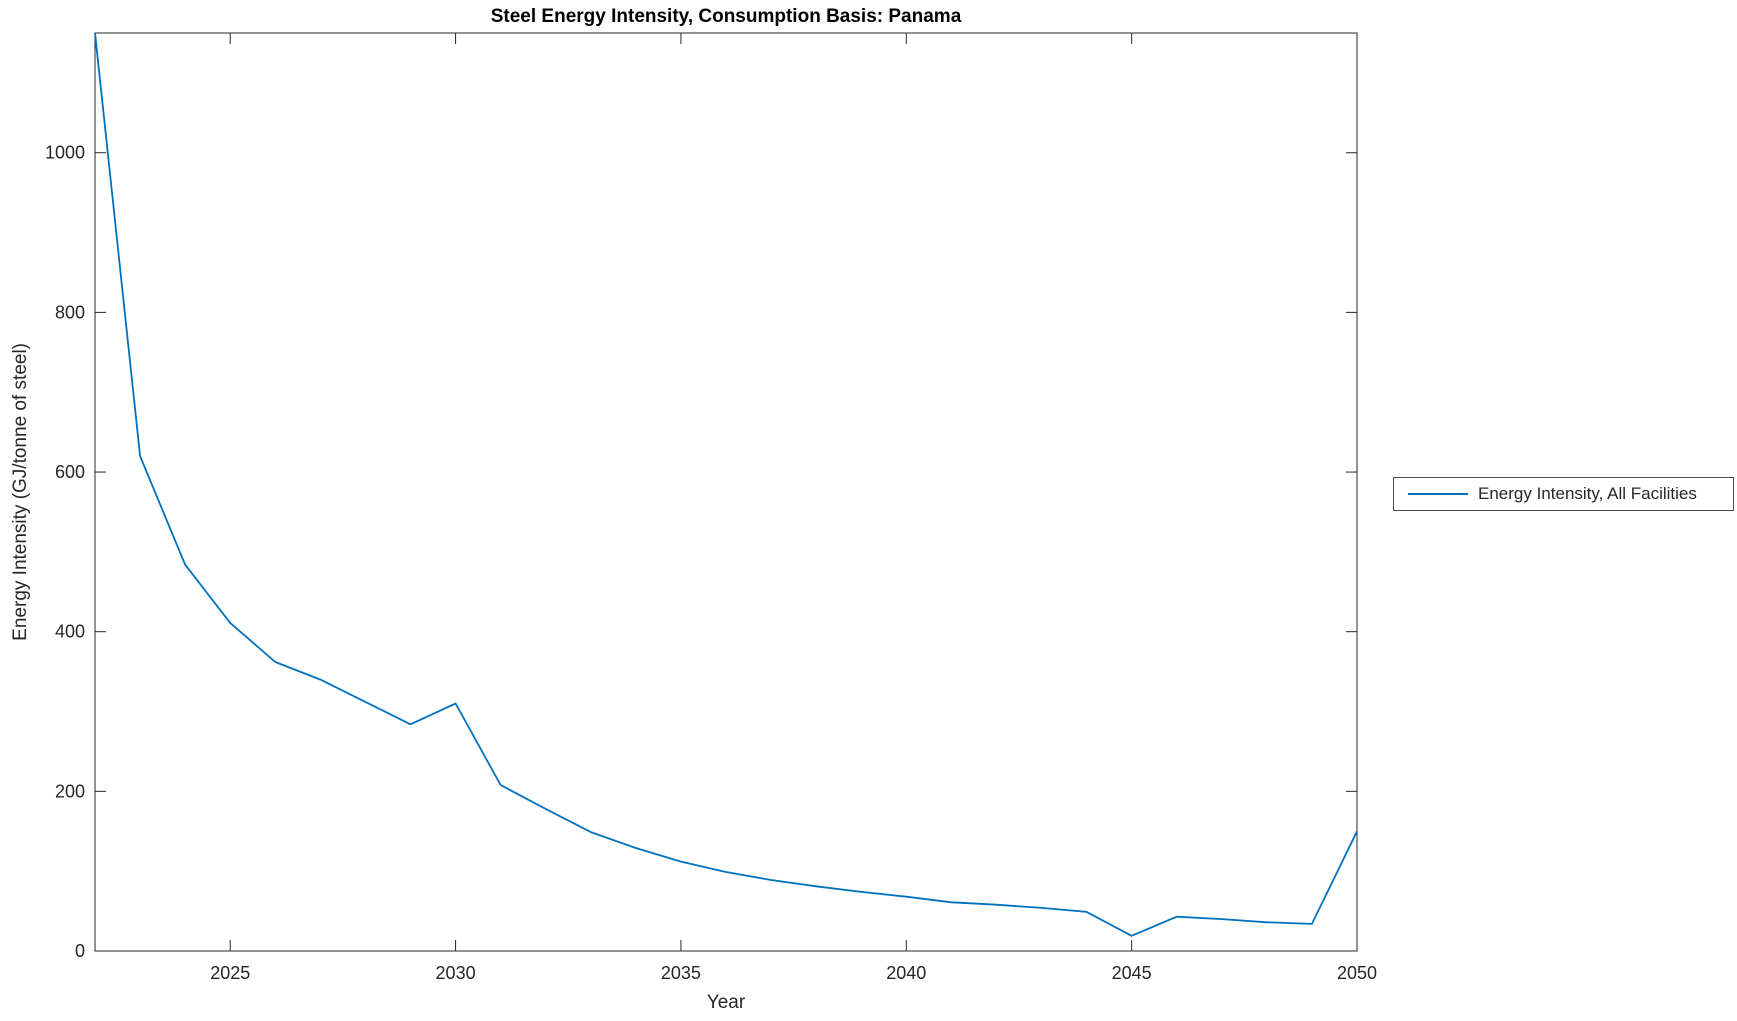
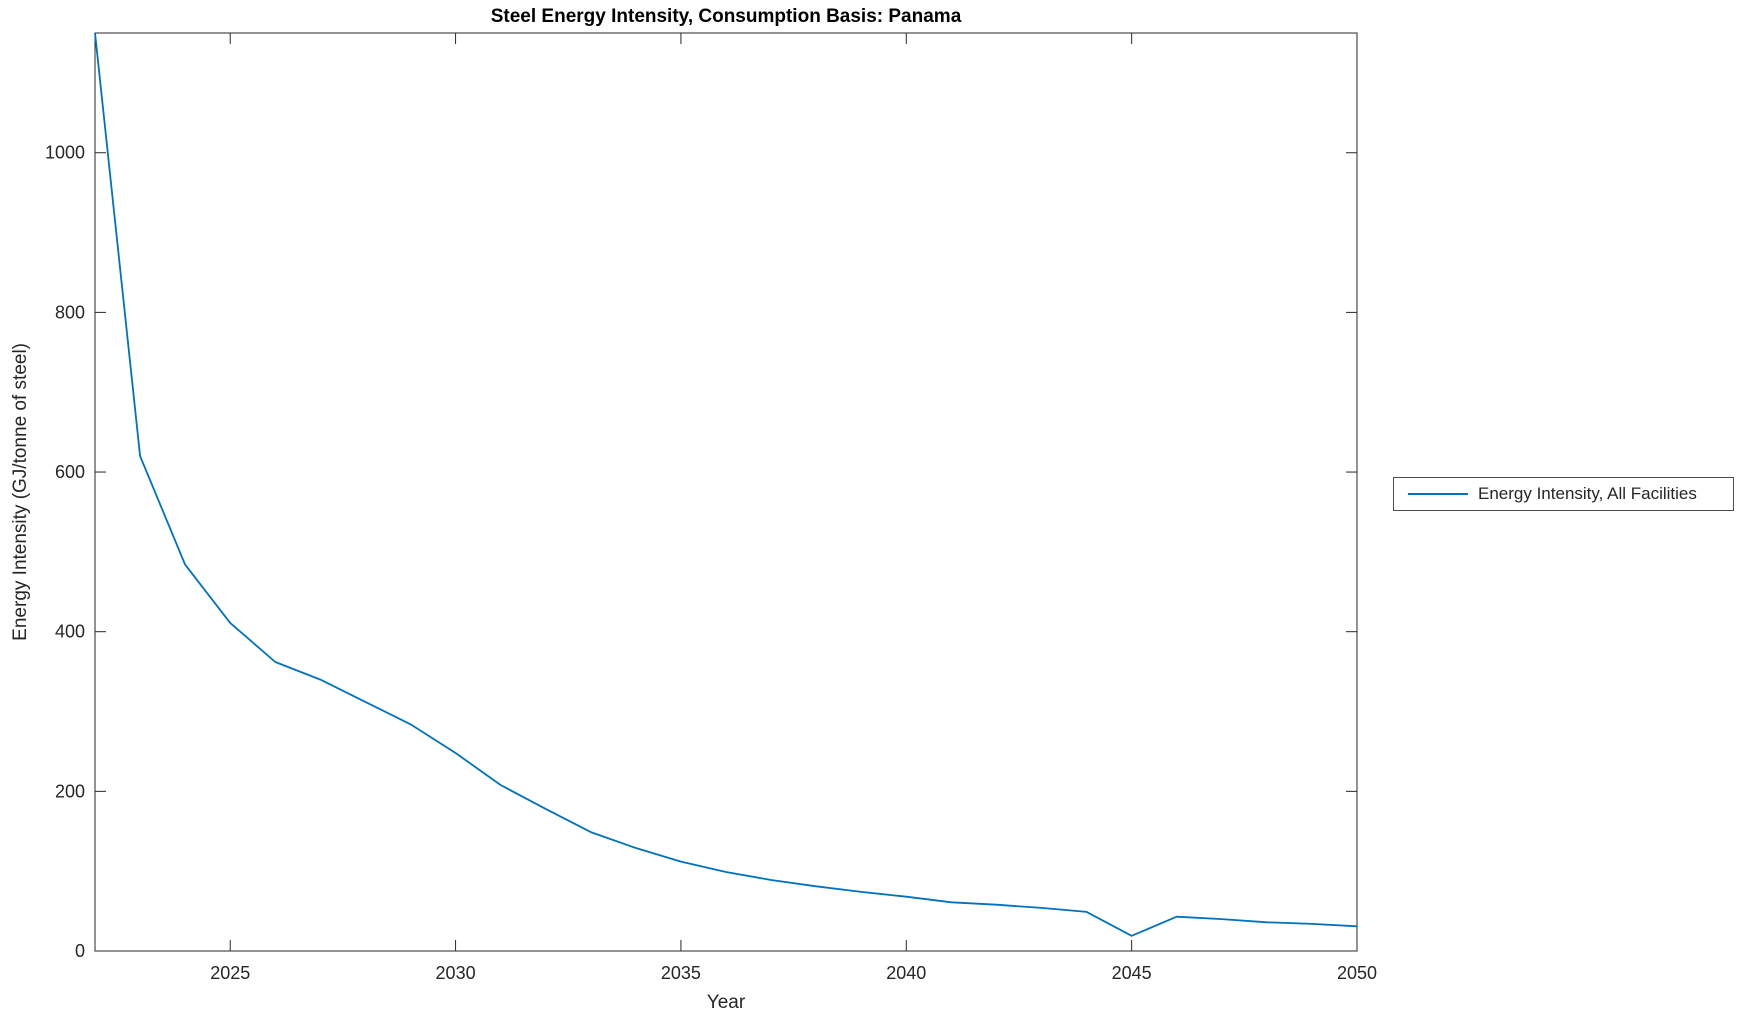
2030: 310 -> 250
2050: 150 -> 30
